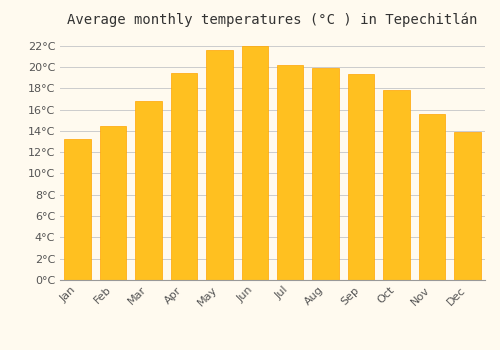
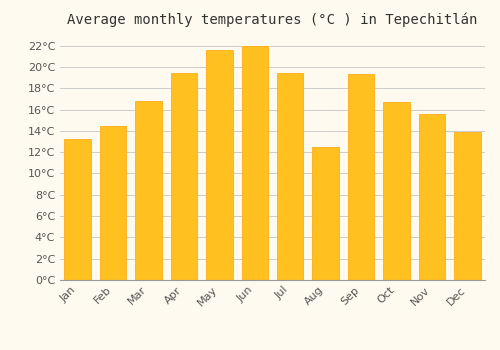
Jul: 20.2°C -> 19.4°C
Aug: 19.9°C -> 12.5°C
Oct: 17.8°C -> 16.7°C
